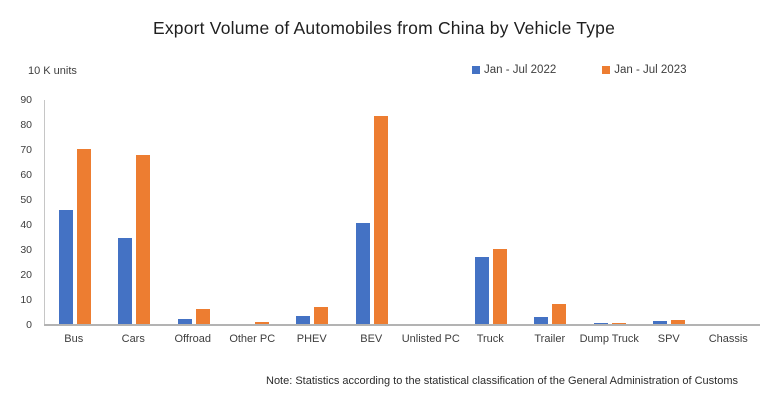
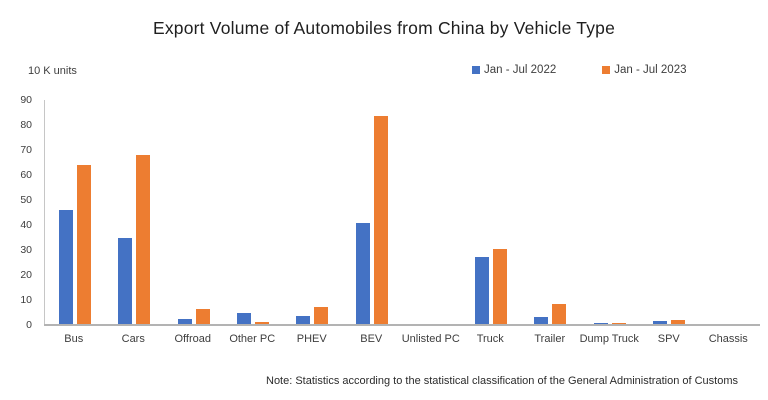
Jan - Jul 2023/Bus: 70 -> 64
Jan - Jul 2022/Other PC: 1 -> 5
